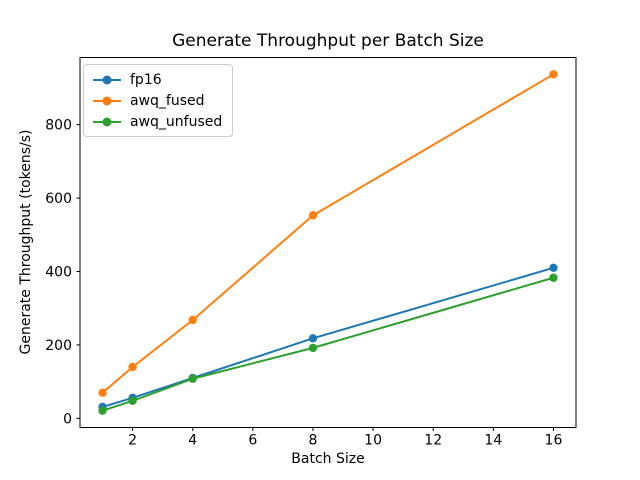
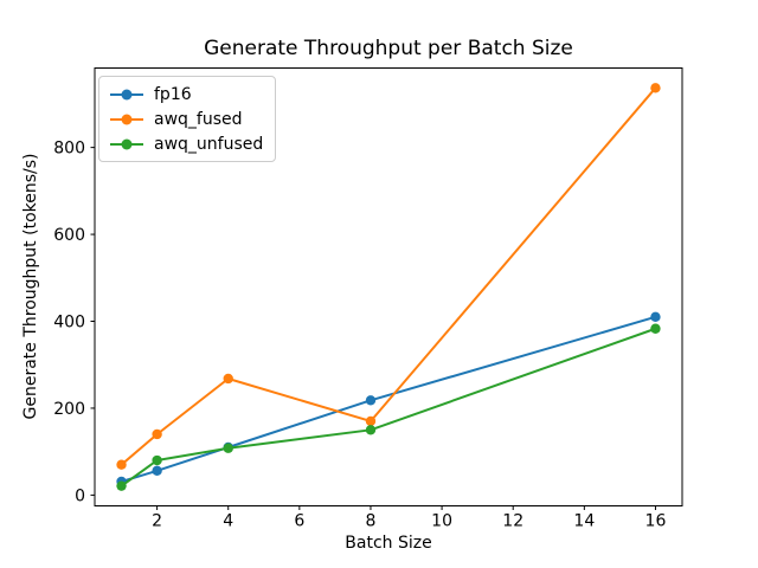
awq_unfused/2: 50 -> 80
awq_fused/8: 550 -> 170
awq_unfused/8: 190 -> 150
